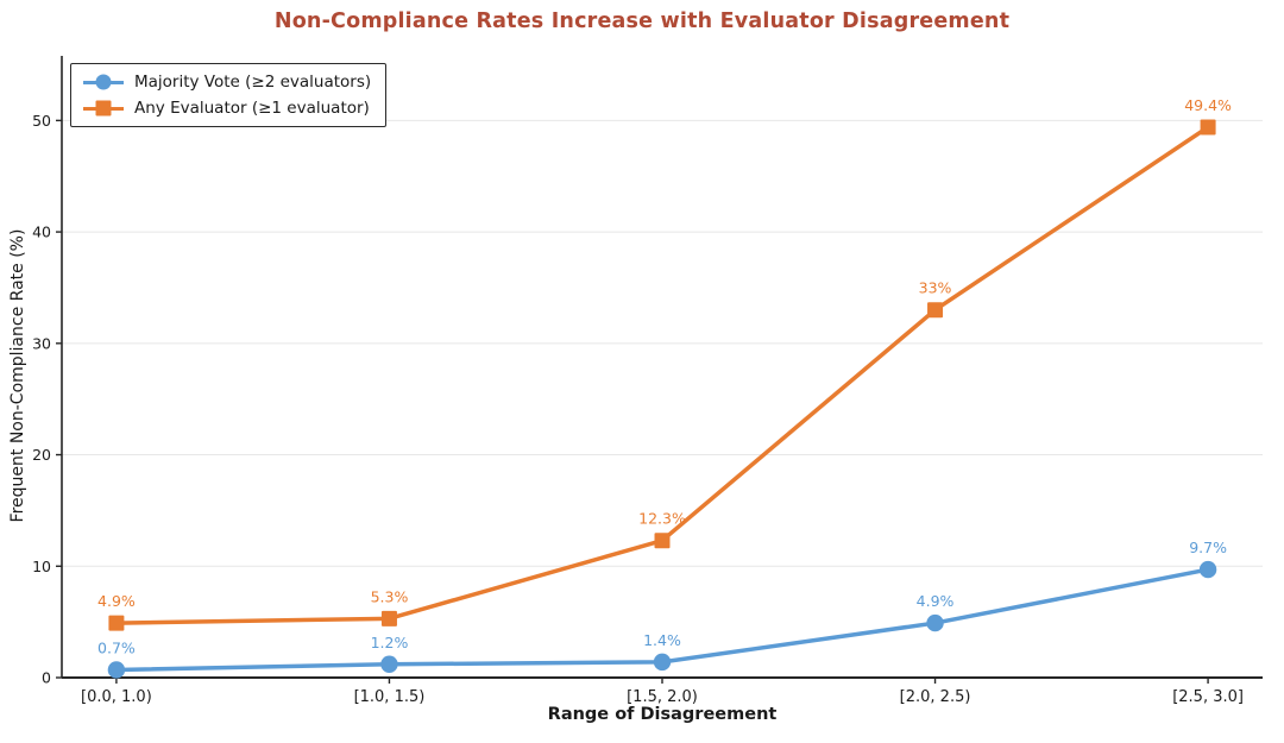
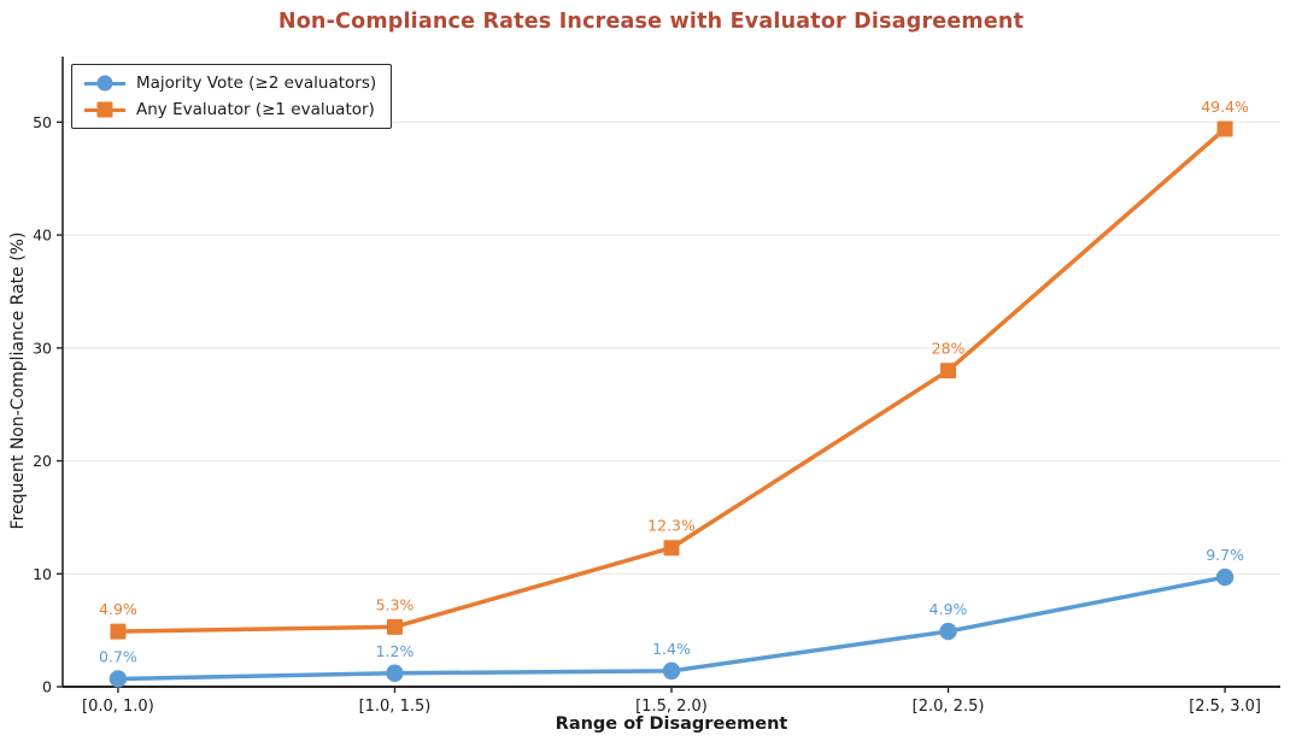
Any Evaluator (≥1 evaluator)/[2.0, 2.5): 33% -> 28%
